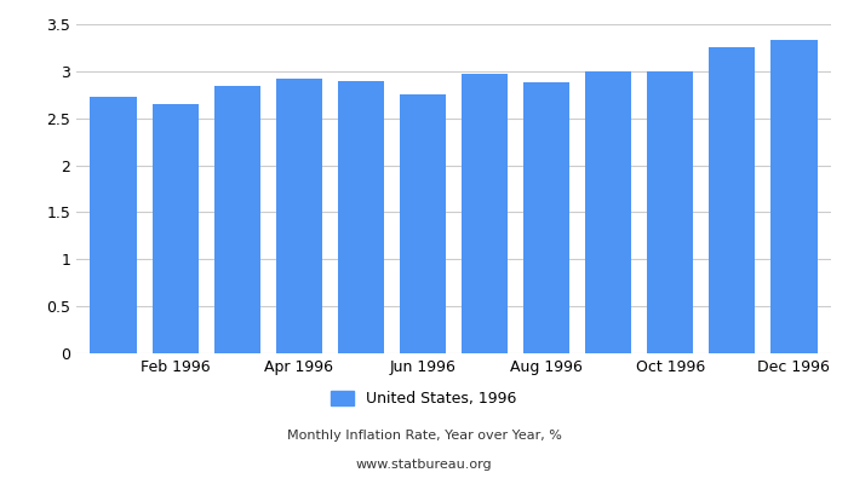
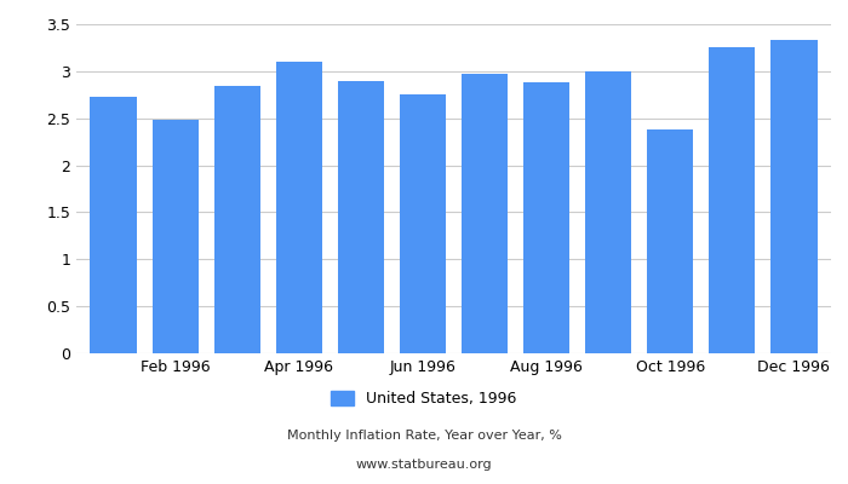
Feb 1996: 2.65 -> 2.48
Apr 1996: 2.92 -> 3.10
Oct 1996: 3.00 -> 2.38
